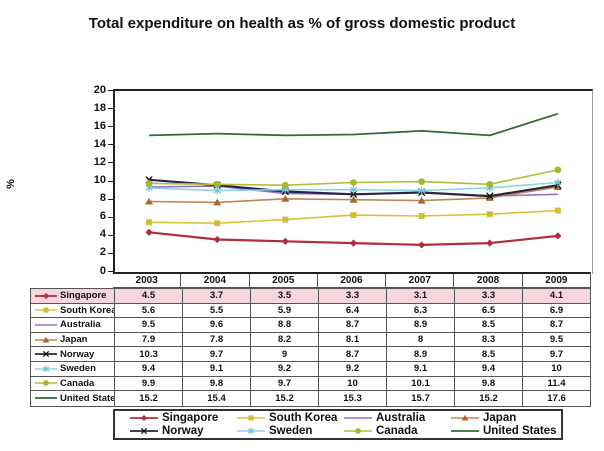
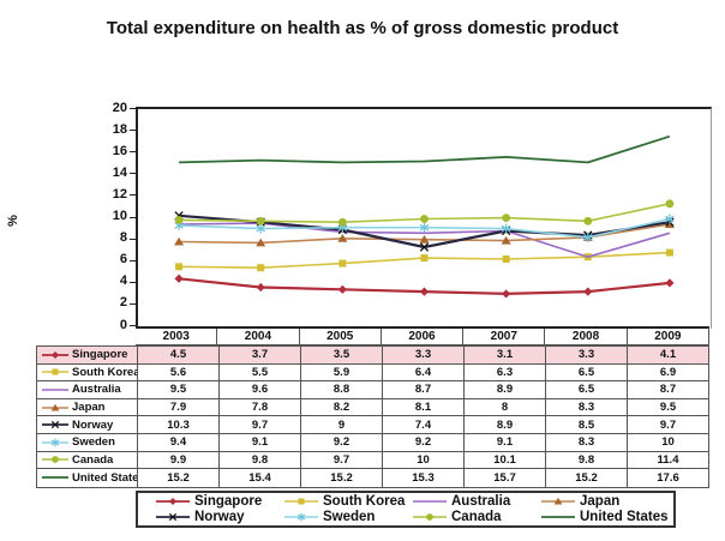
Norway/2006: 8.7 -> 7.4
Australia/2008: 8.5 -> 6.5
Sweden/2008: 9.4 -> 8.3
